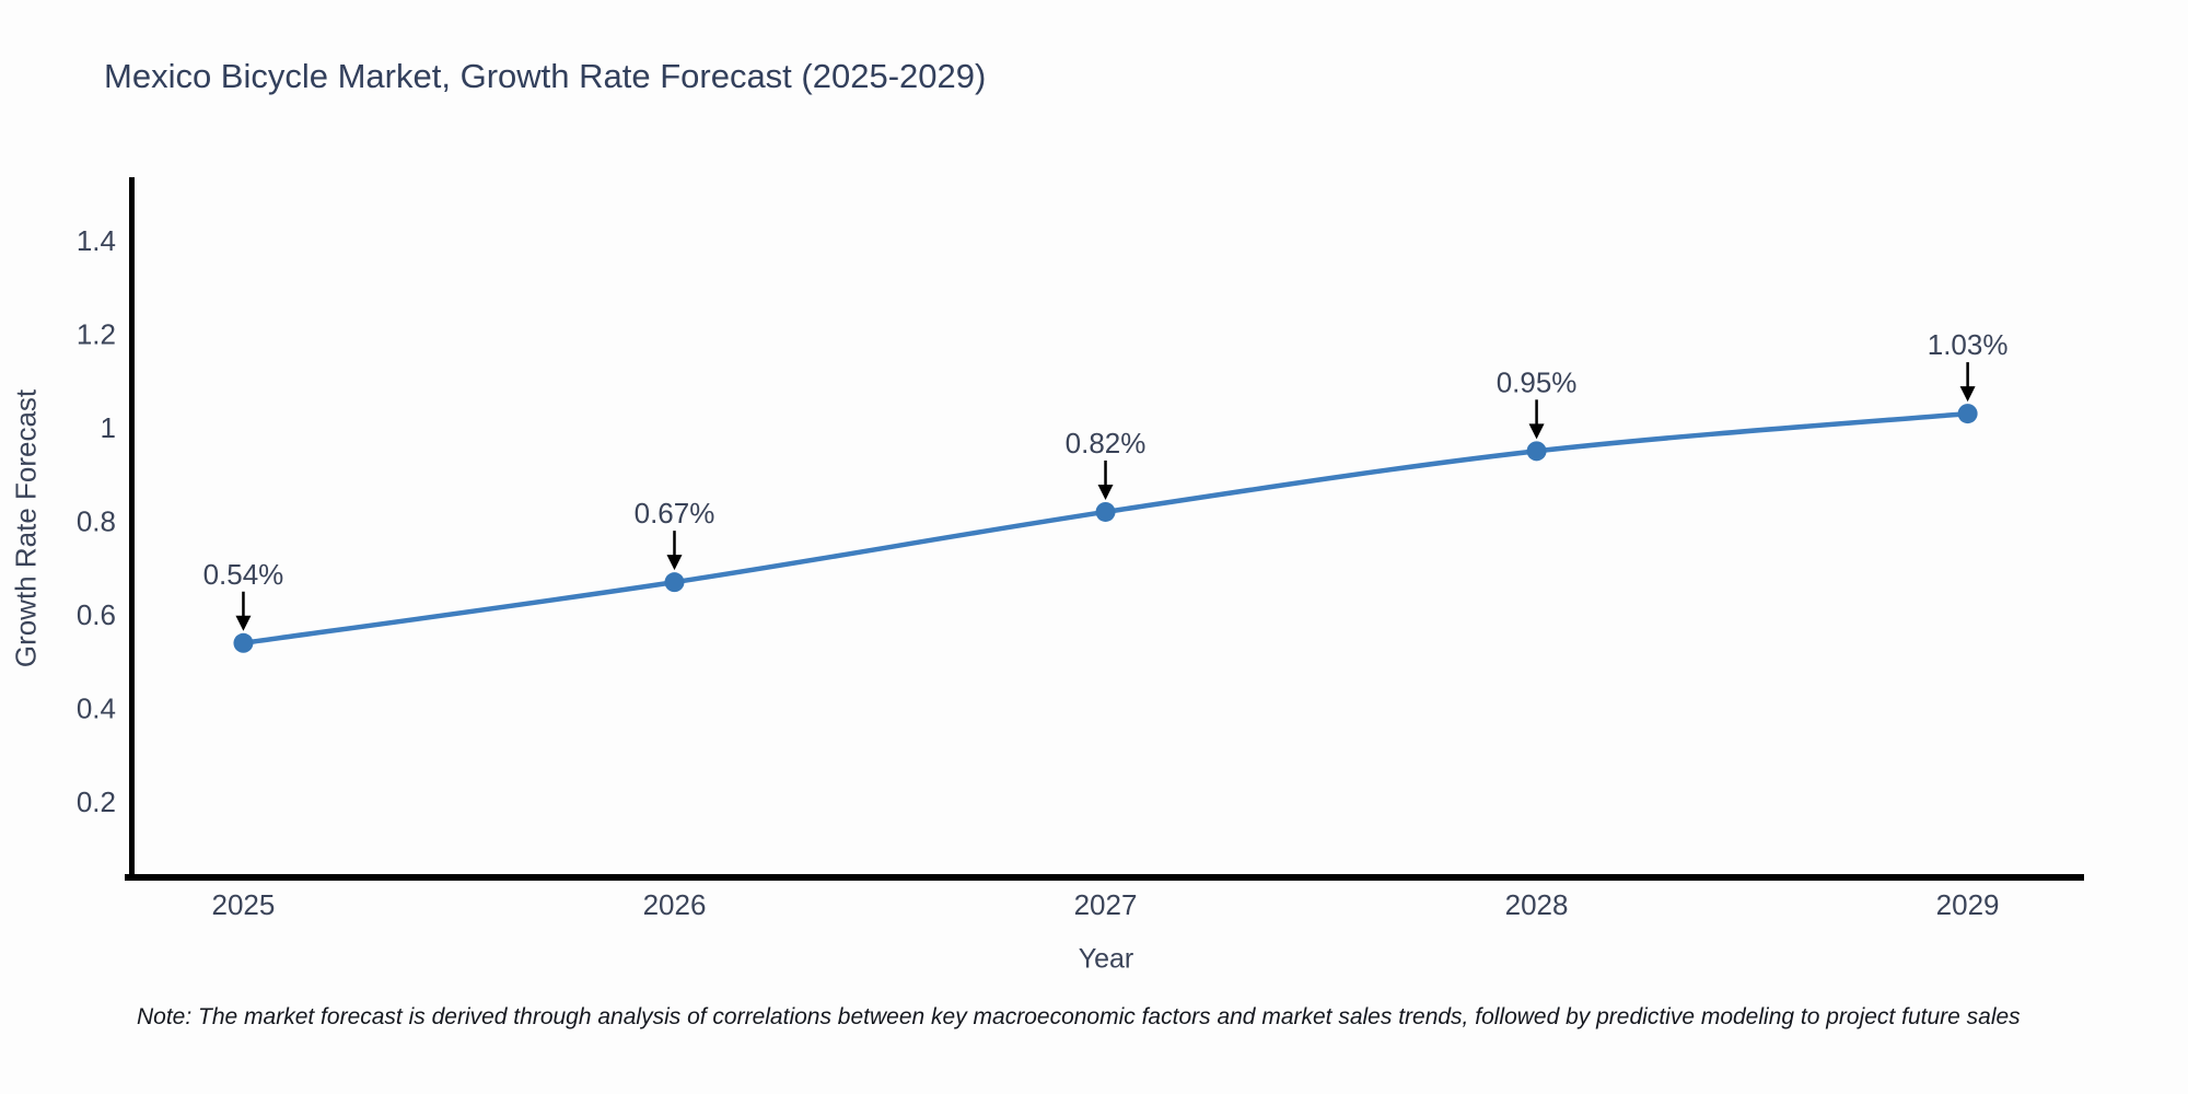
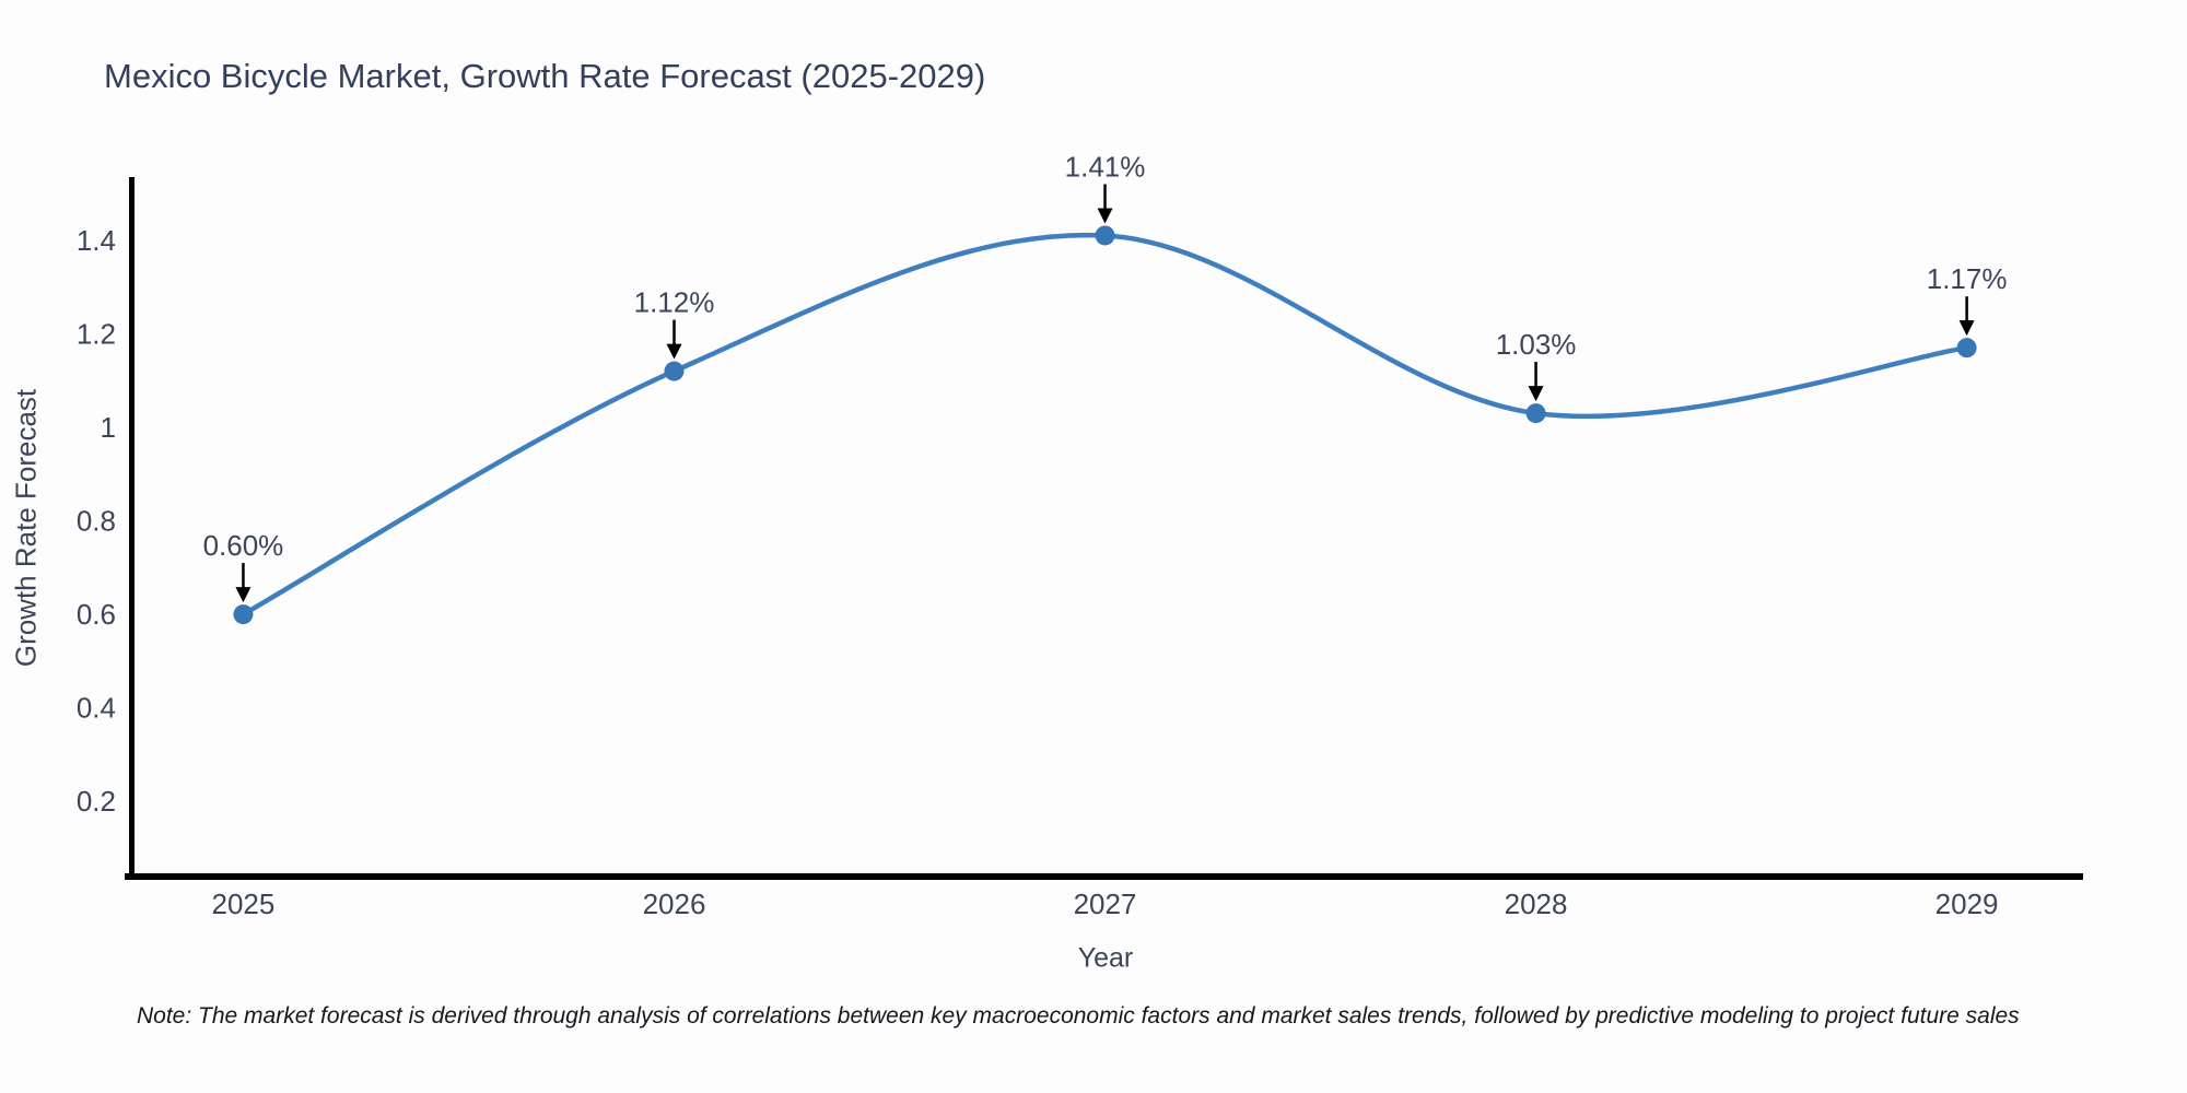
2025: 0.54% -> 0.60%
2026: 0.67% -> 1.12%
2027: 0.82% -> 1.41%
2028: 0.95% -> 1.03%
2029: 1.03% -> 1.17%
